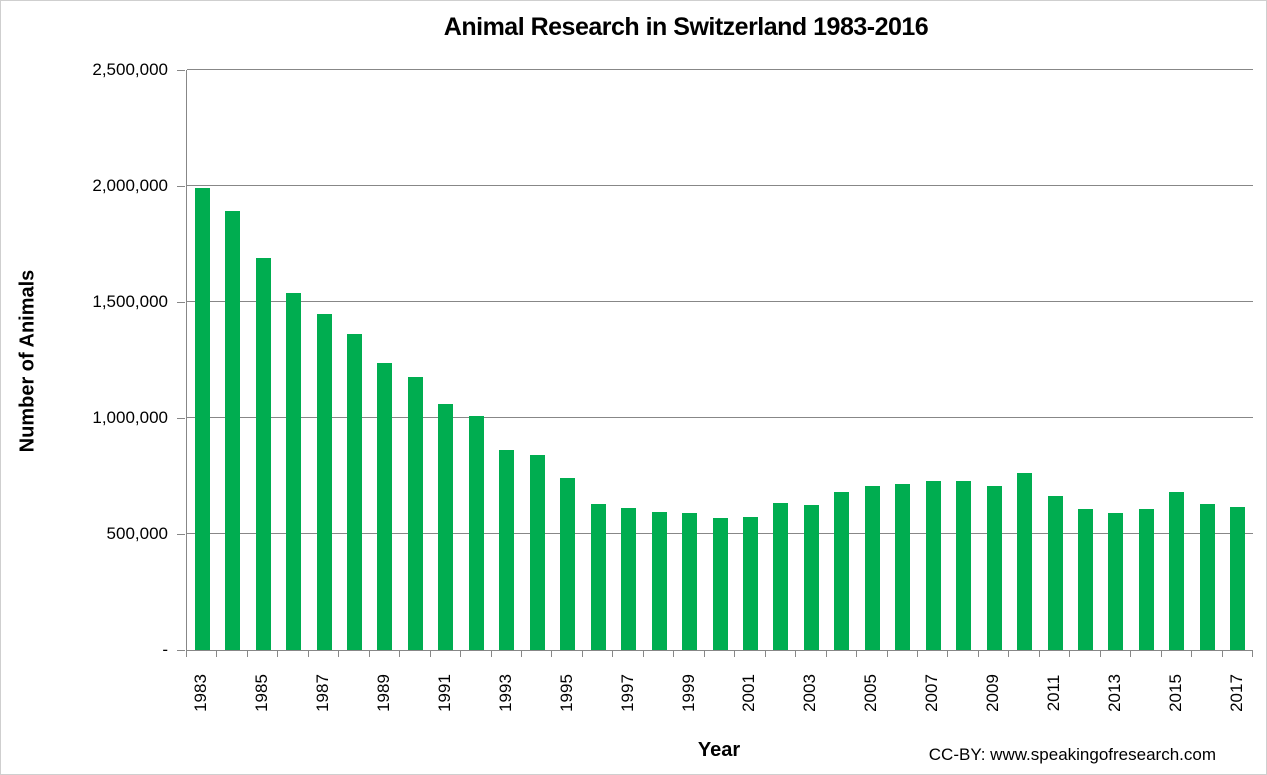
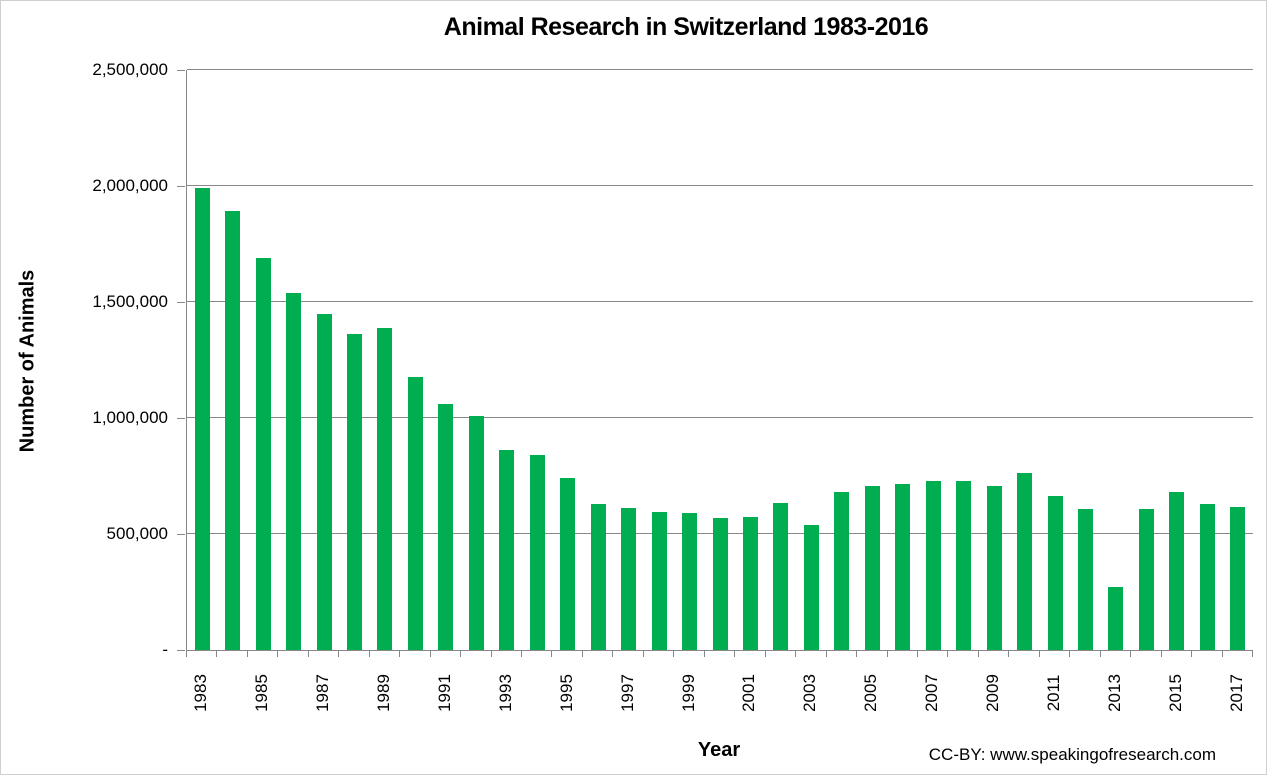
1989: 1240000 -> 1390000
2003: 630000 -> 540000
2013: 590000 -> 270000
